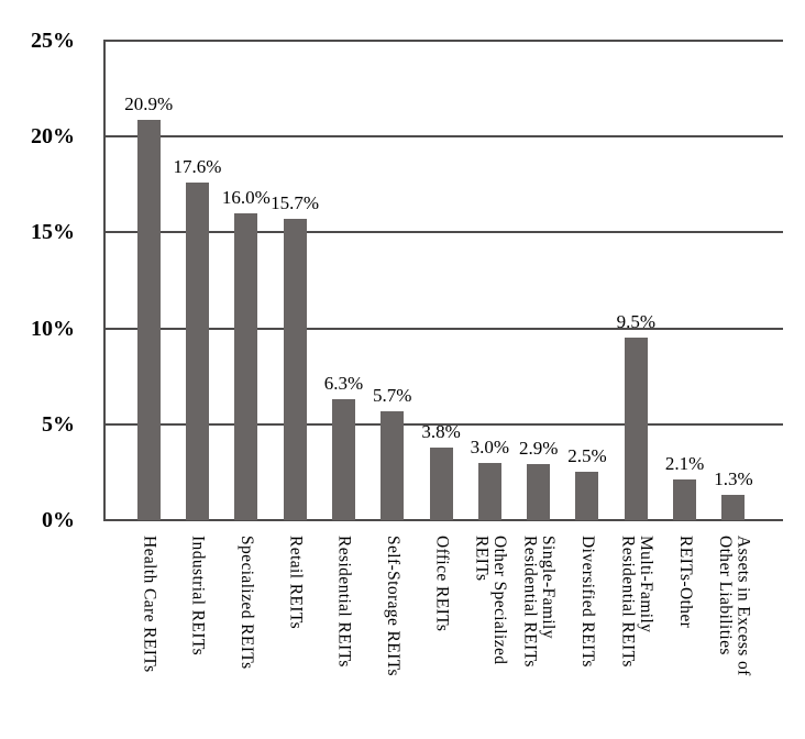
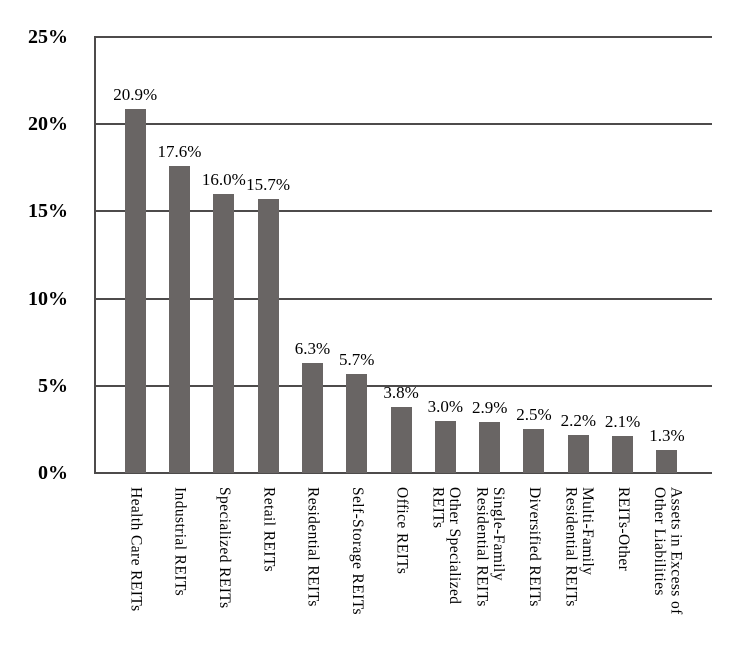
Multi-Family Residential REITs: 9.5% -> 2.2%
